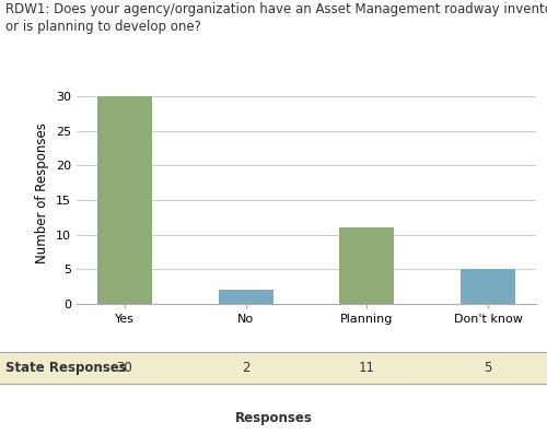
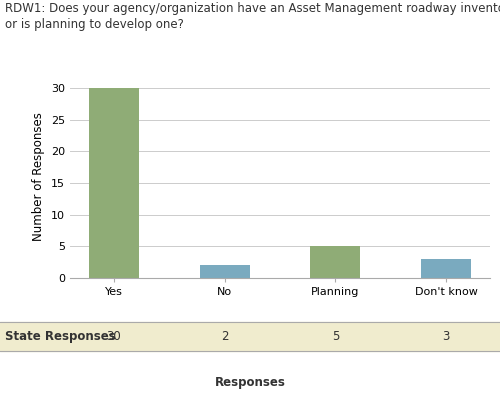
Planning: 11 -> 5
Don't know: 5 -> 3
